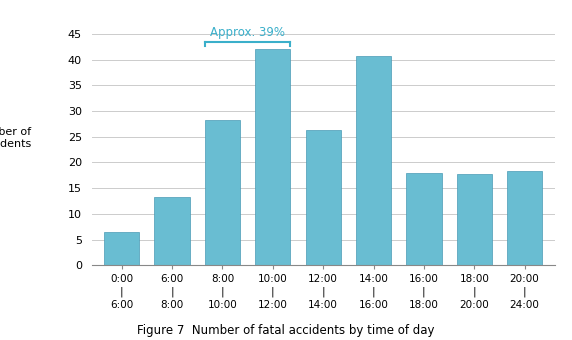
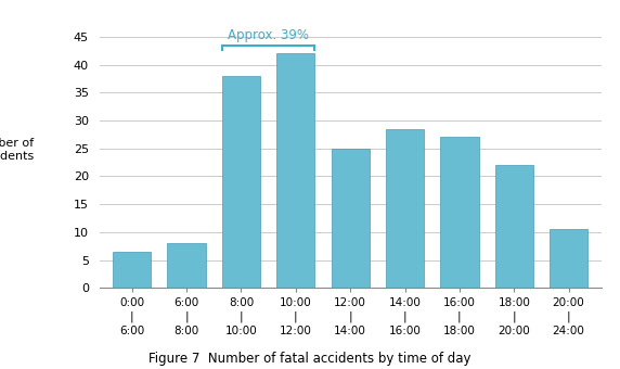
6:00 | 8:00: 13.2 -> 8.0
8:00 | 10:00: 28.2 -> 38.0
12:00 | 14:00: 26.4 -> 25.0
14:00 | 16:00: 40.8 -> 28.5
16:00 | 18:00: 18.0 -> 27.0
18:00 | 20:00: 17.8 -> 22.0
20:00 | 24:00: 18.4 -> 10.5
